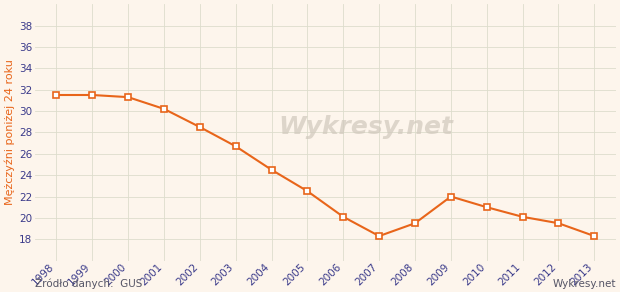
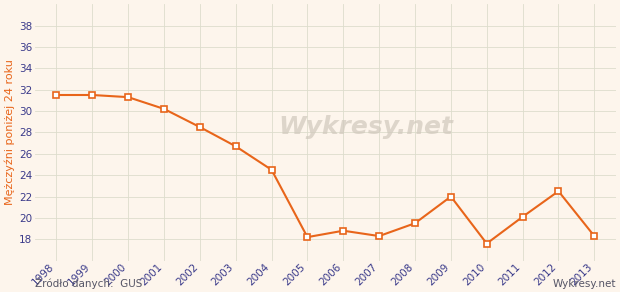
2005: 22.5 -> 18.2
2006: 20.1 -> 18.8
2010: 21.0 -> 17.6
2012: 19.5 -> 22.5
